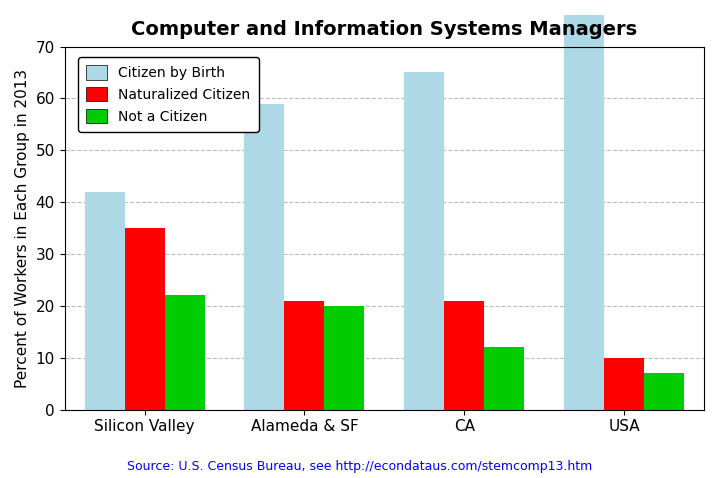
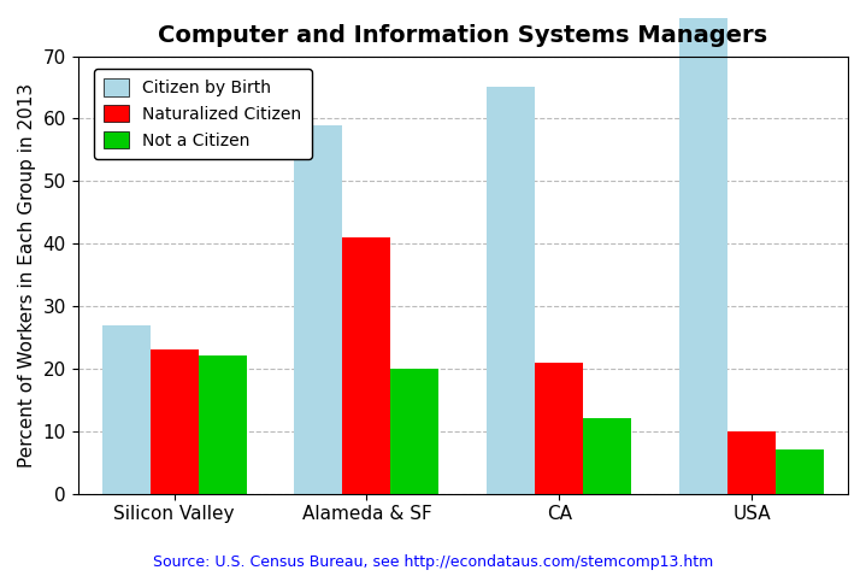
Citizen by Birth/Silicon Valley: 42 -> 27
Naturalized Citizen/Silicon Valley: 35 -> 23
Naturalized Citizen/Alameda & SF: 21 -> 41
